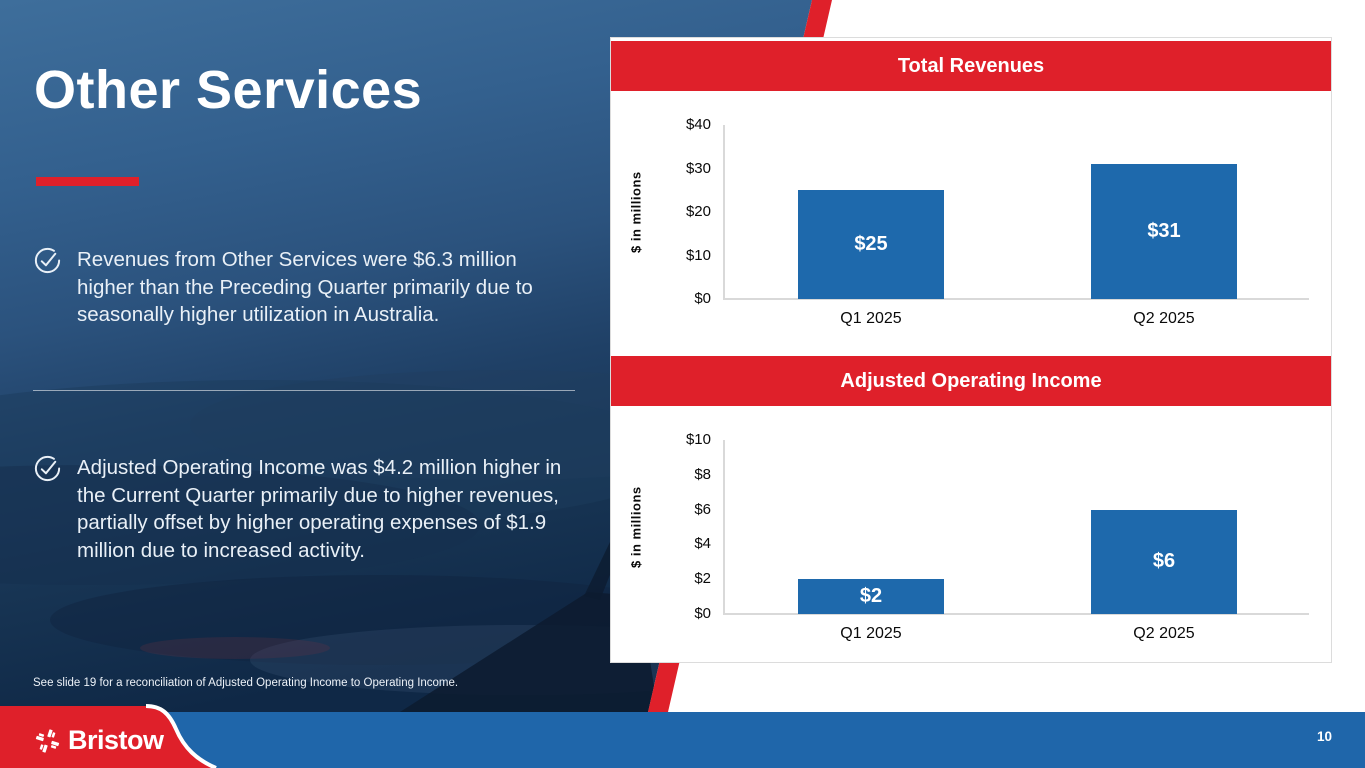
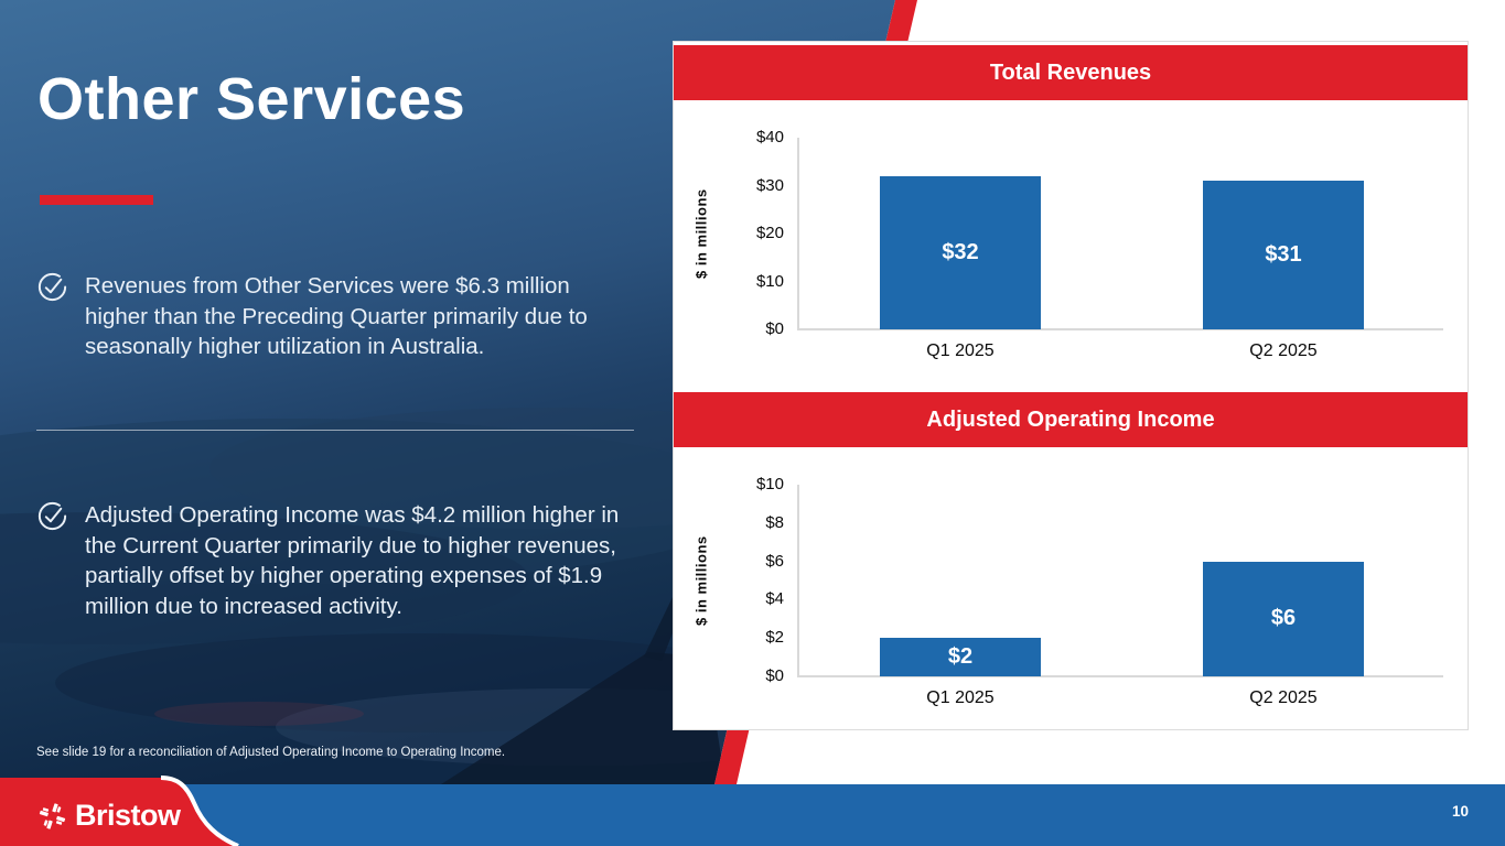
Total Revenues/Q1 2025: $25 -> $32
